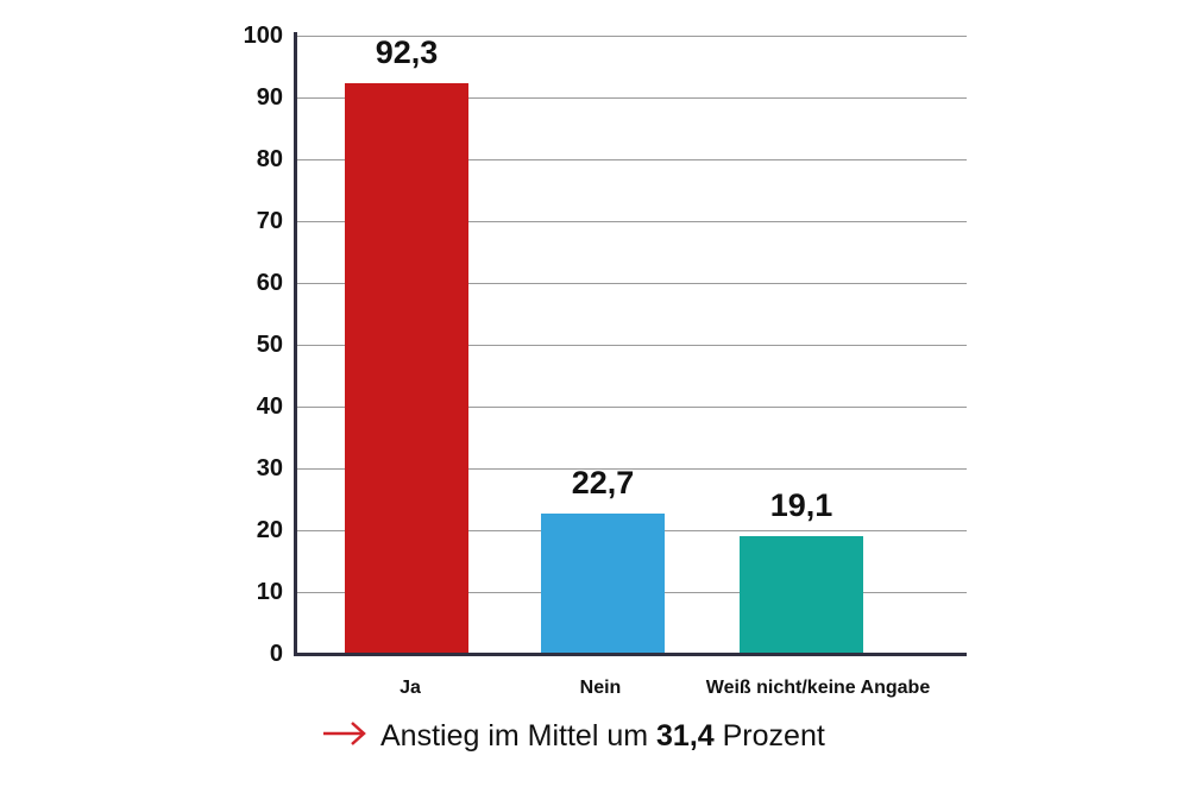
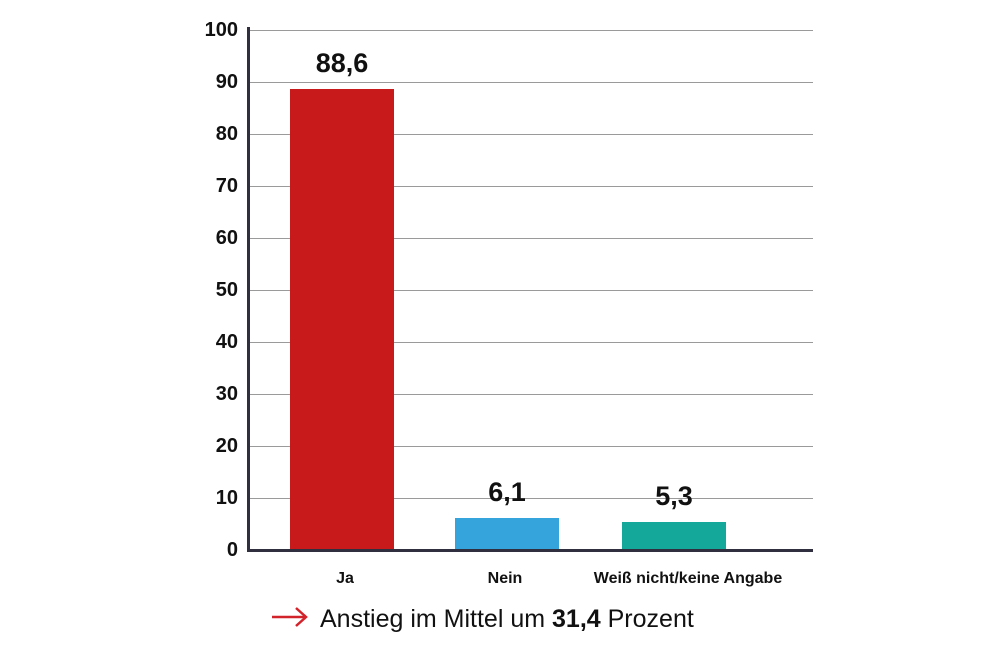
Ja: 92,3 -> 88,6
Nein: 22,7 -> 6,1
Weiß nicht/keine Angabe: 19,1 -> 5,3
